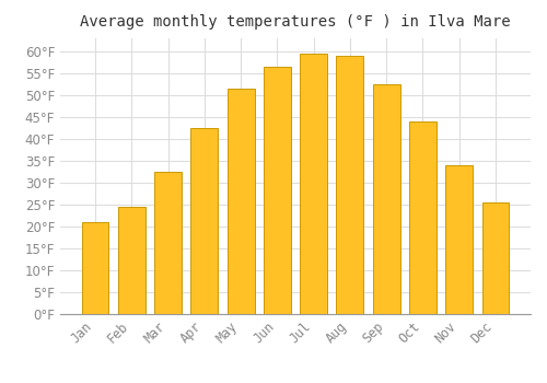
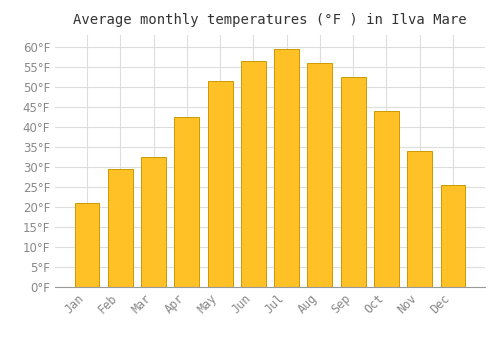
Feb: 24.5°F -> 29.5°F
Aug: 59.0°F -> 56.0°F
